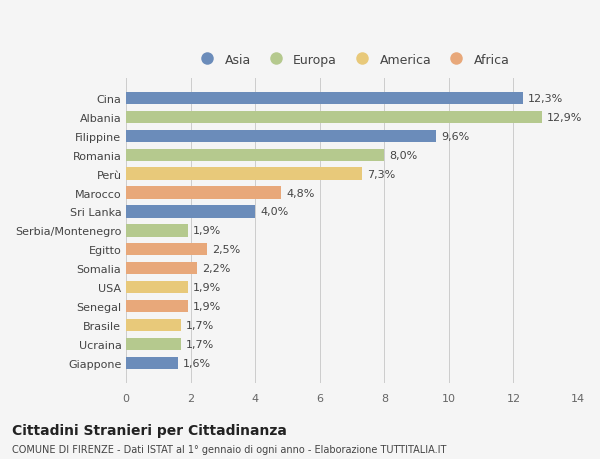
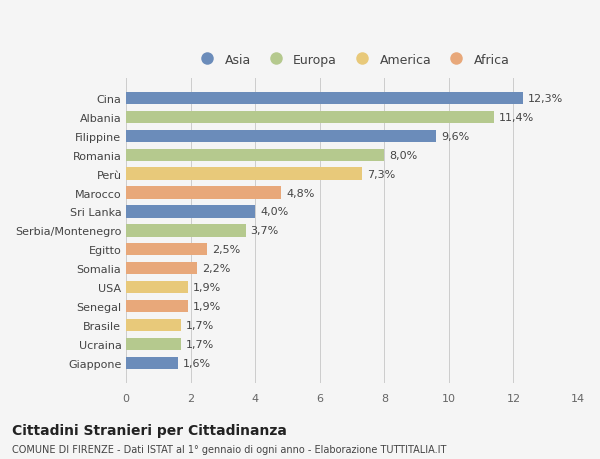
Albania: 12,9% -> 11,4%
Serbia/Montenegro: 1,9% -> 3,7%
